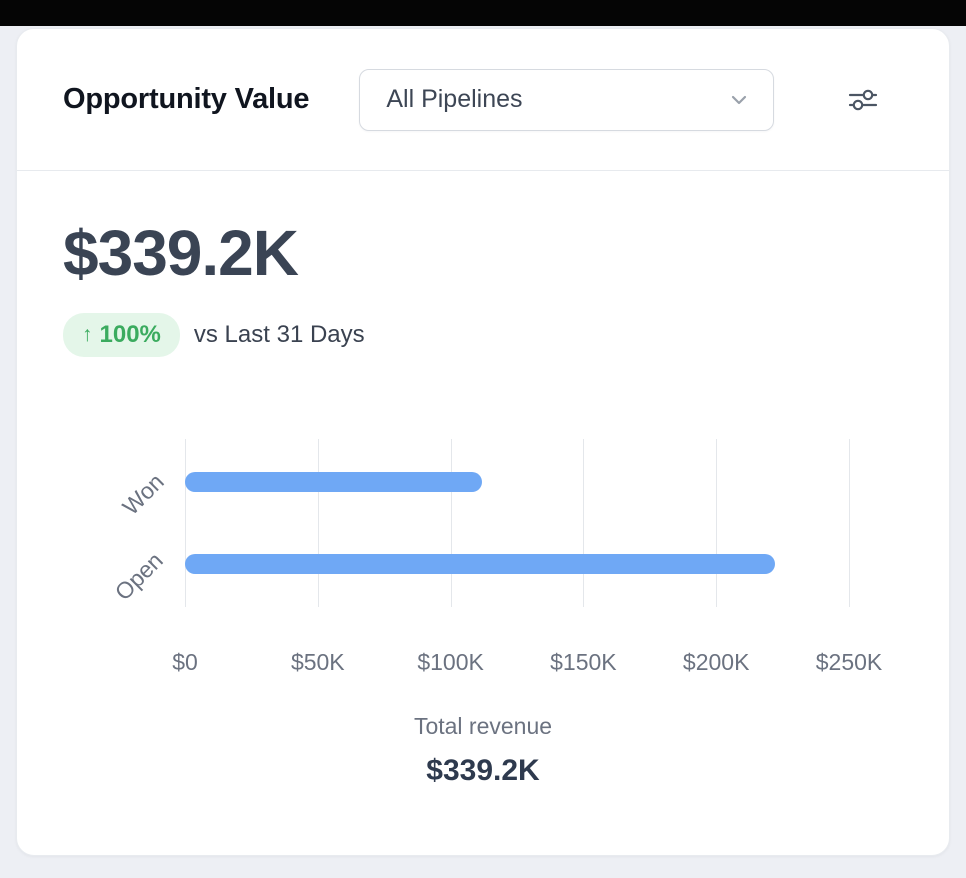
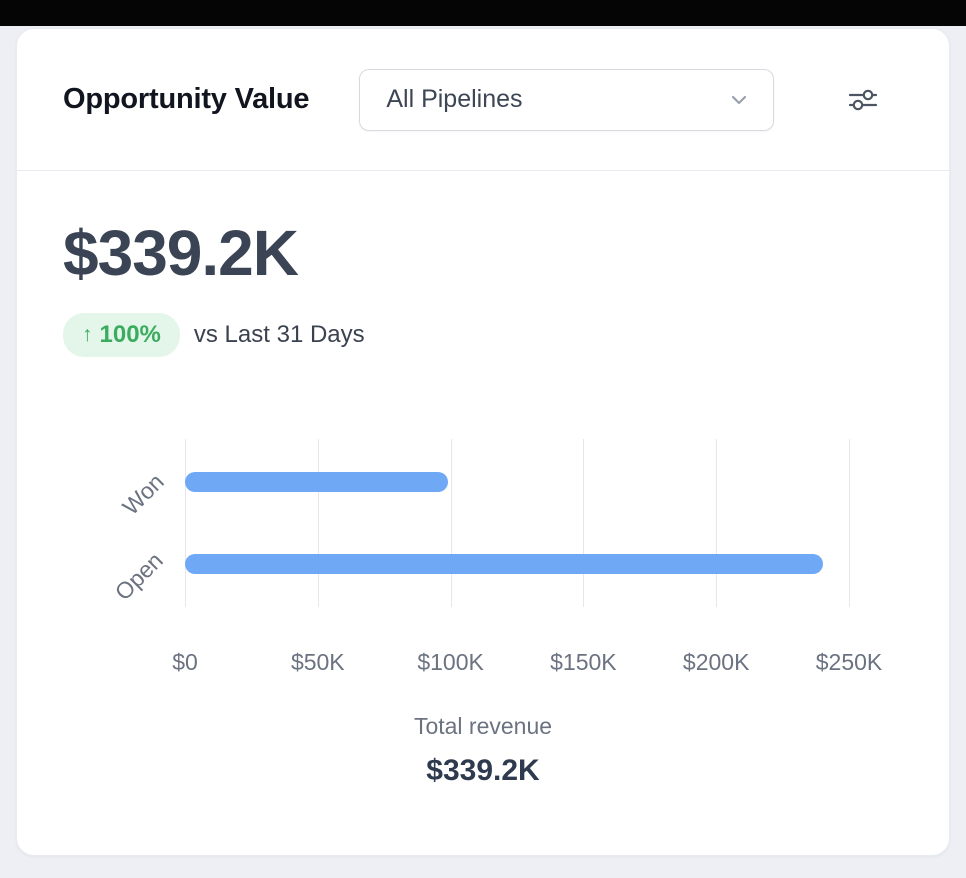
Won: $112K -> $99K
Open: $222K -> $240K
